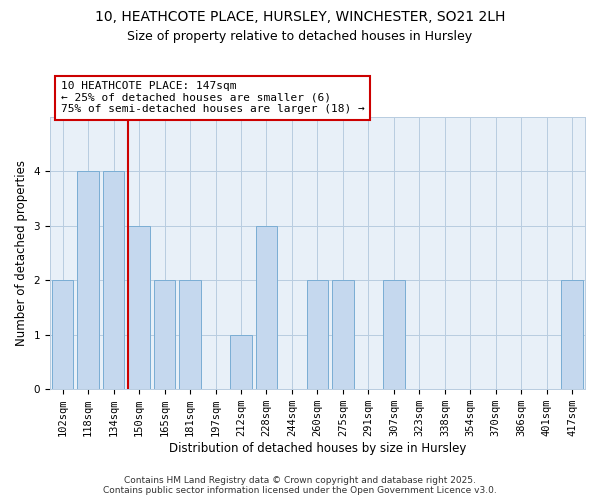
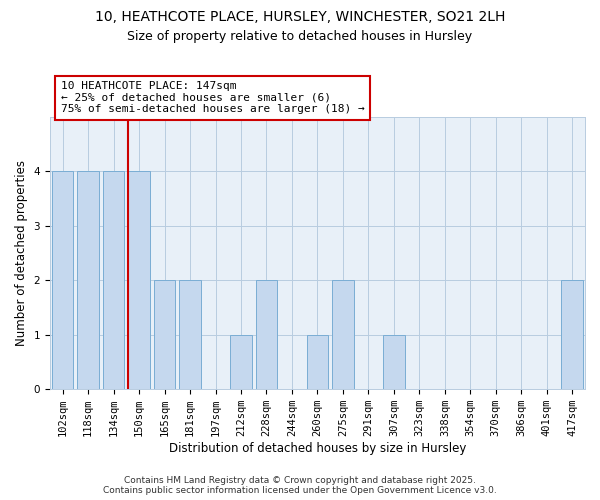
102sqm: 2 -> 4
150sqm: 3 -> 4
228sqm: 3 -> 2
260sqm: 2 -> 1
307sqm: 2 -> 1
